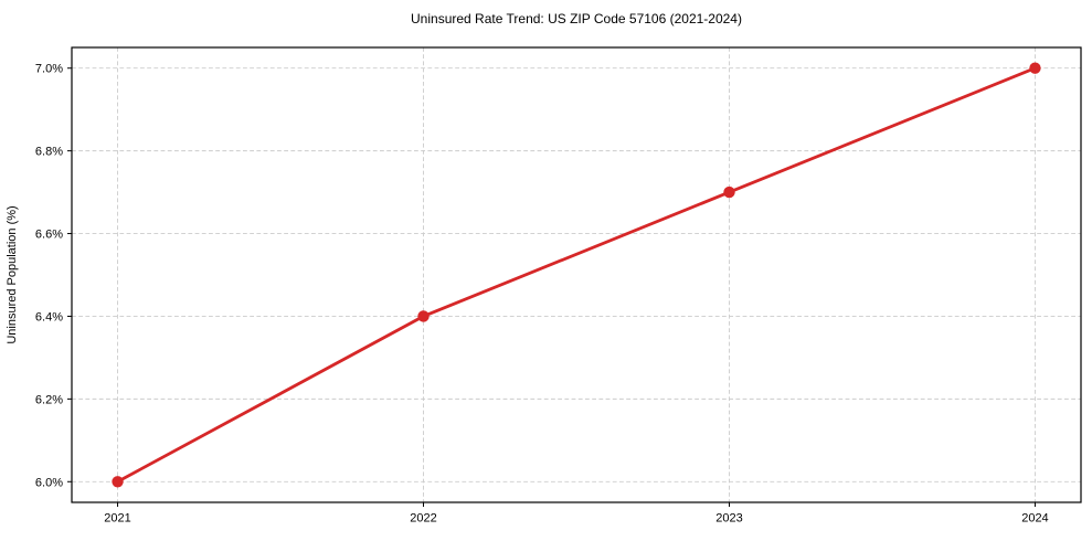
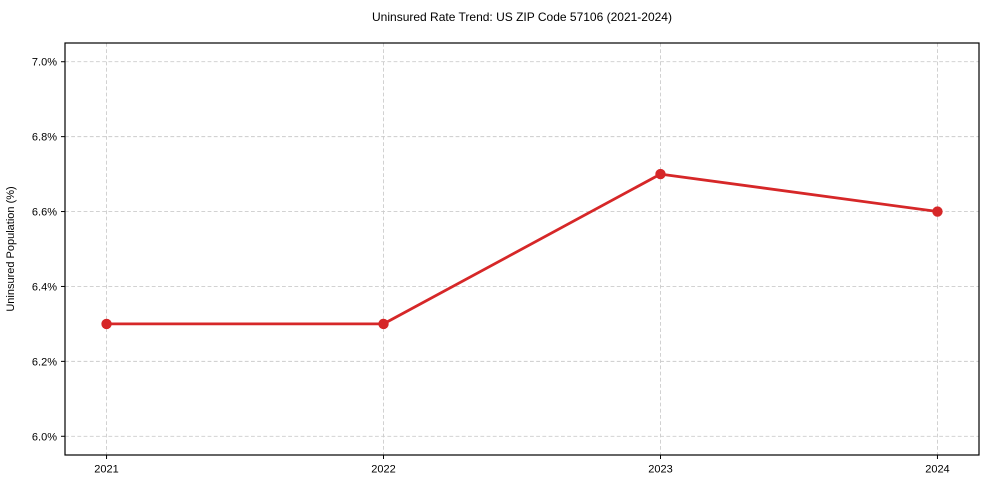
2021: 6.0% -> 6.3%
2022: 6.4% -> 6.3%
2024: 7.0% -> 6.6%
